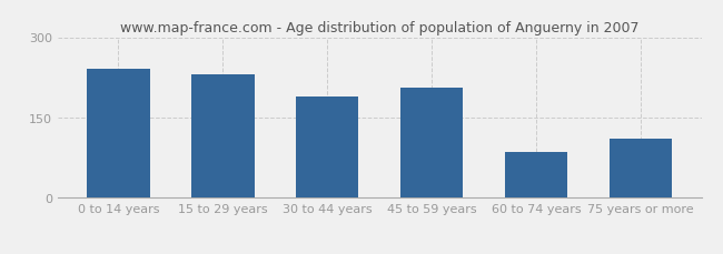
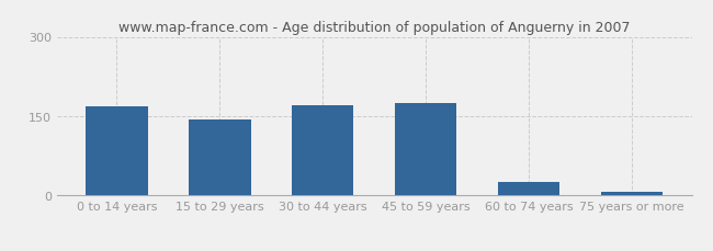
0 to 14 years: 240 -> 168
15 to 29 years: 230 -> 144
30 to 44 years: 190 -> 170
45 to 59 years: 205 -> 175
60 to 74 years: 85 -> 25
75 years or more: 110 -> 8
